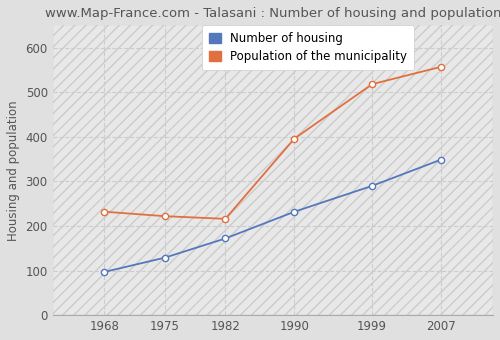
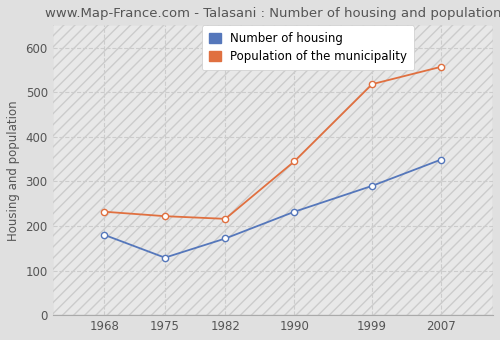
Number of housing/1968: 97 -> 180
Population of the municipality/1990: 396 -> 345
